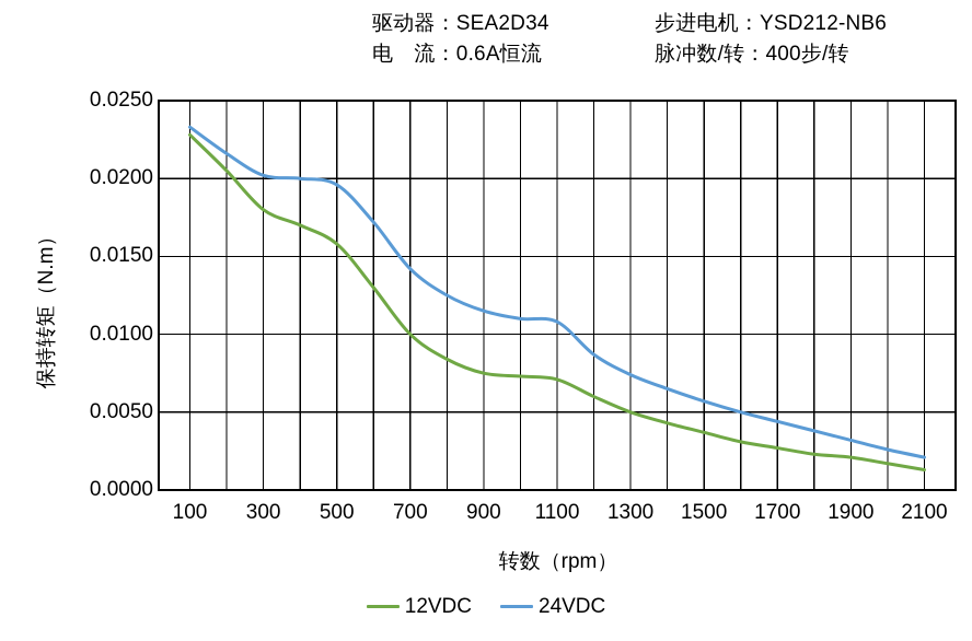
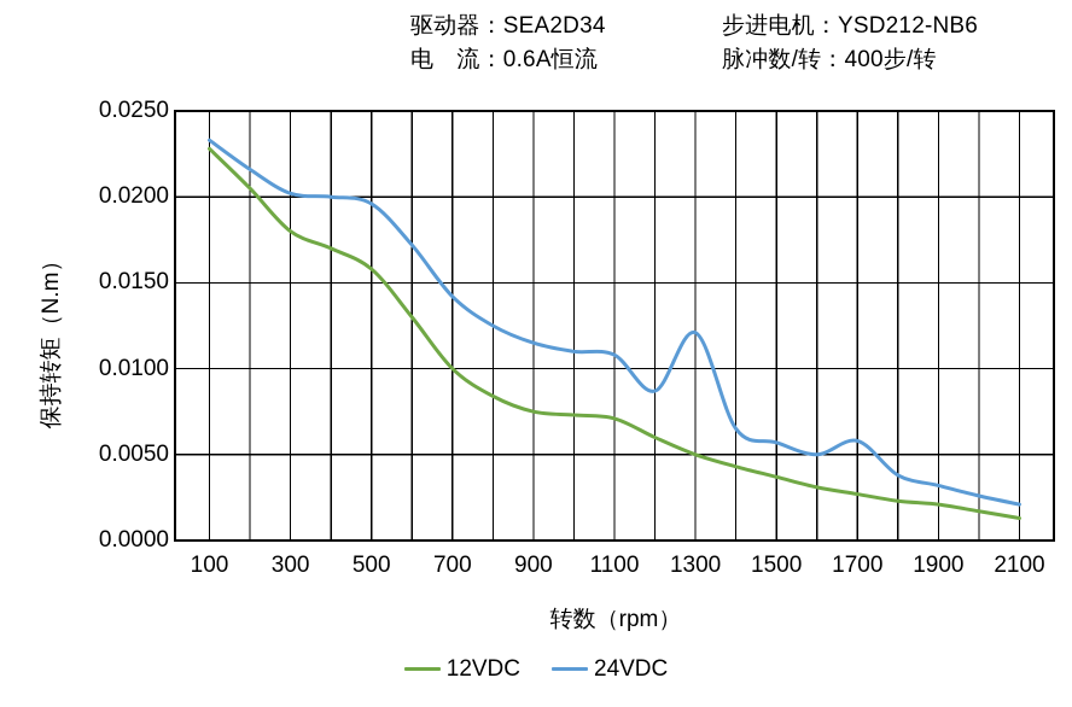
24VDC/1300: 0.0074 -> 0.0121
24VDC/1700: 0.0044 -> 0.0058
